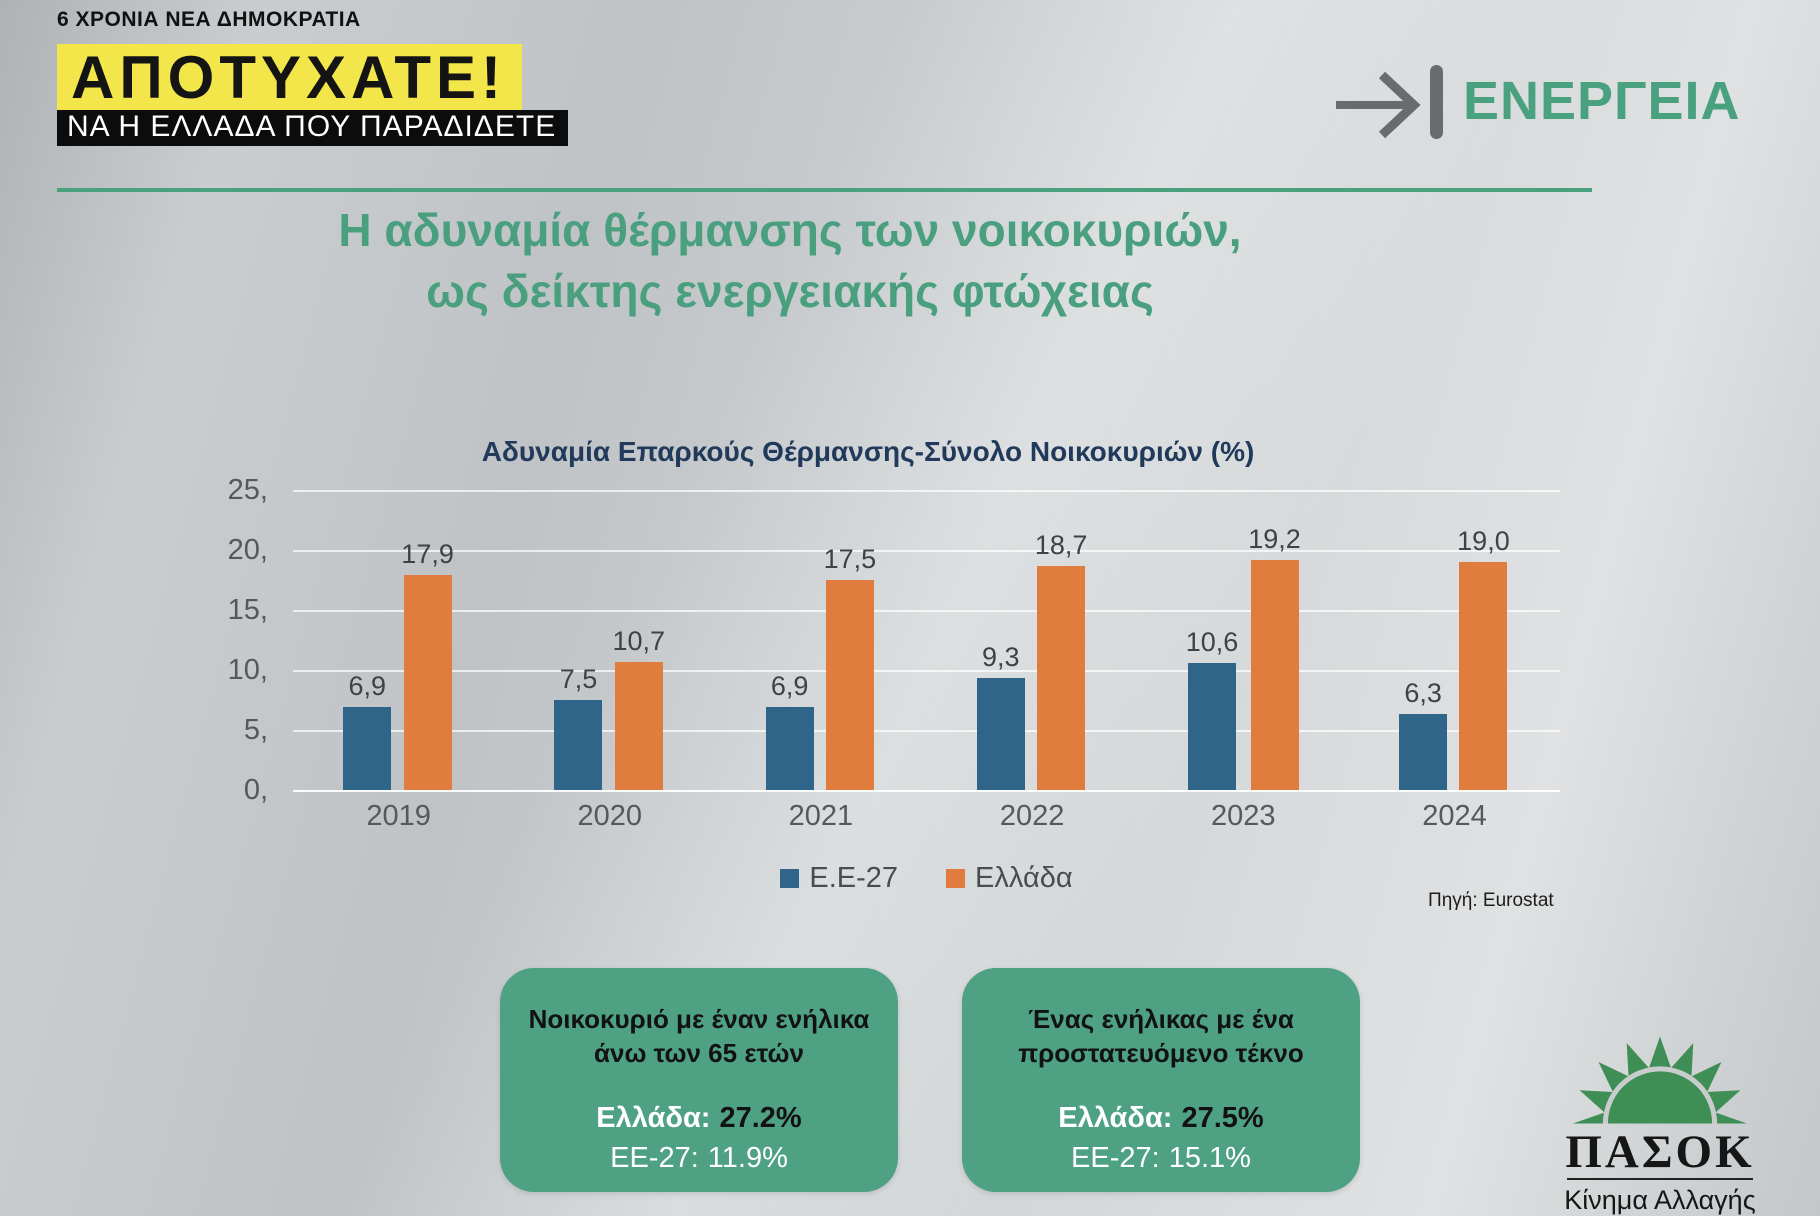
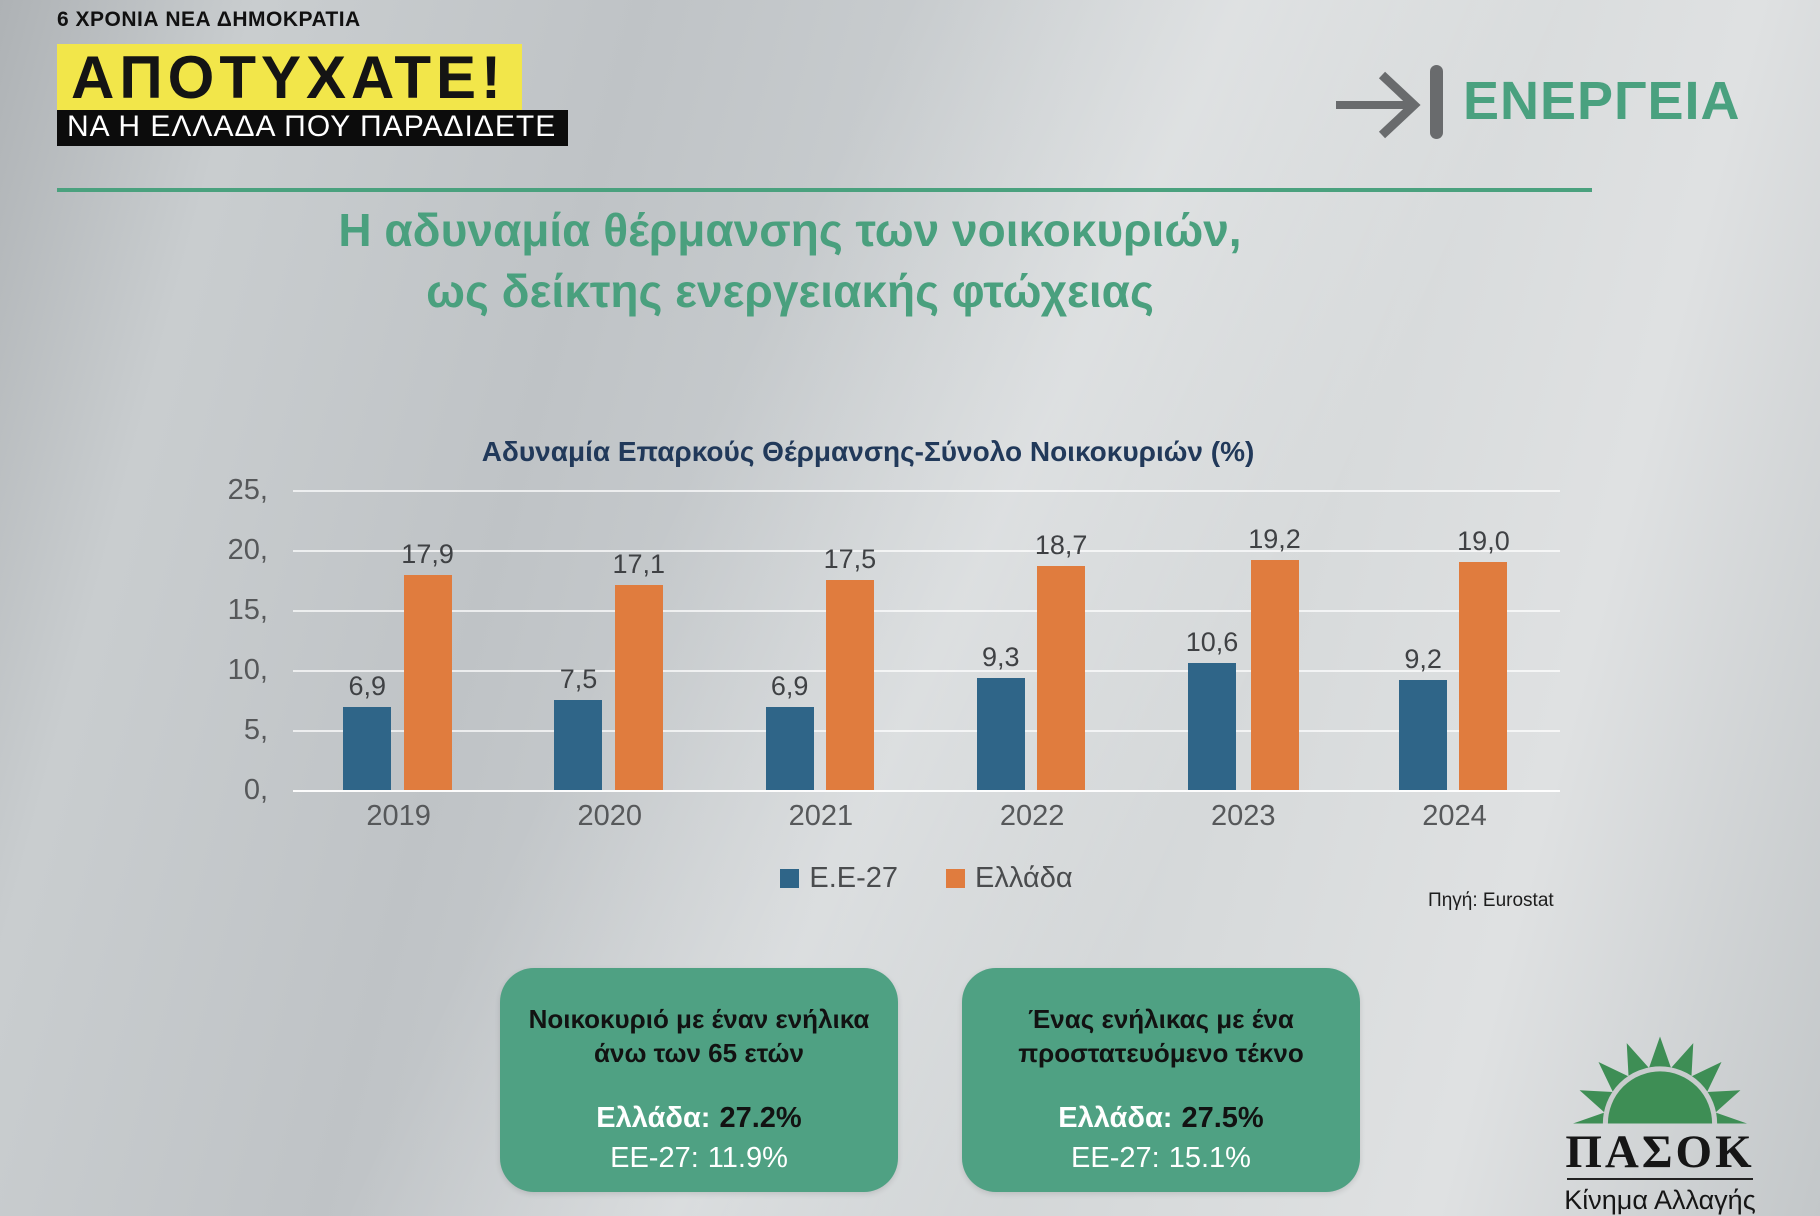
Ελλάδα/2020: 10,7 -> 17,1
Ε.Ε-27/2024: 6,3 -> 9,2
